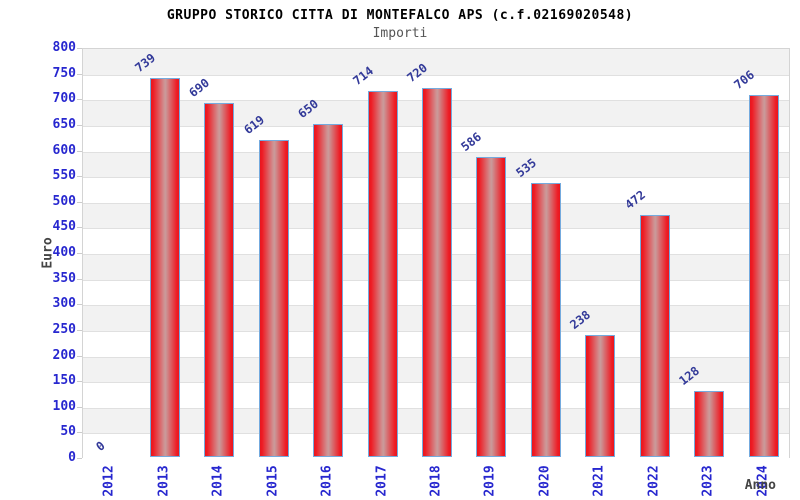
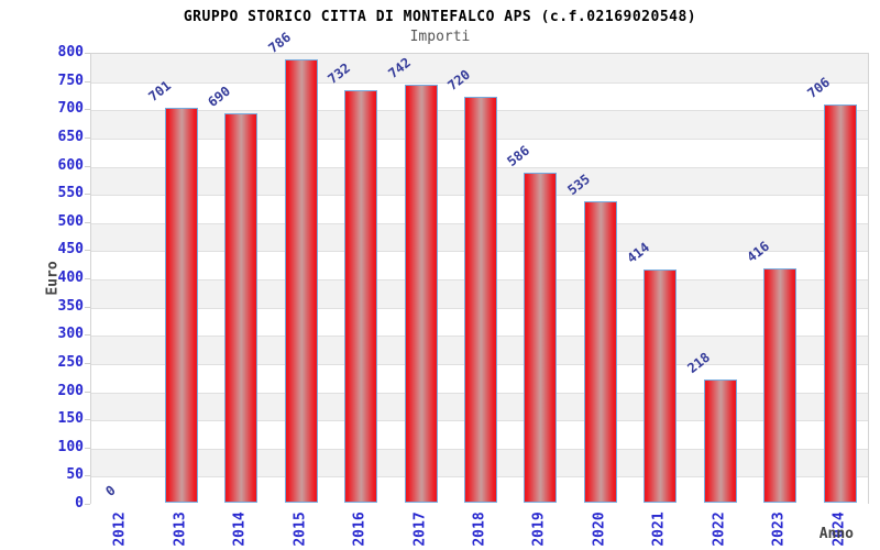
2013: 739 -> 701
2015: 619 -> 786
2016: 650 -> 732
2017: 714 -> 742
2021: 238 -> 414
2022: 472 -> 218
2023: 128 -> 416
